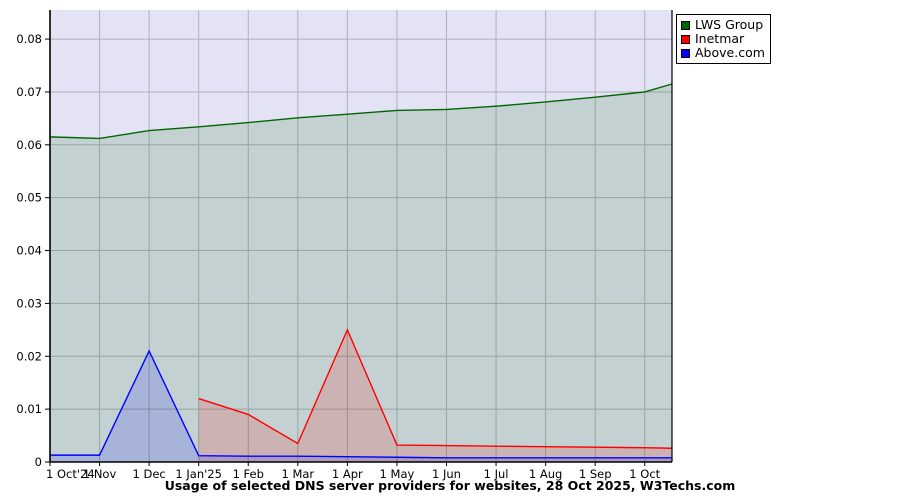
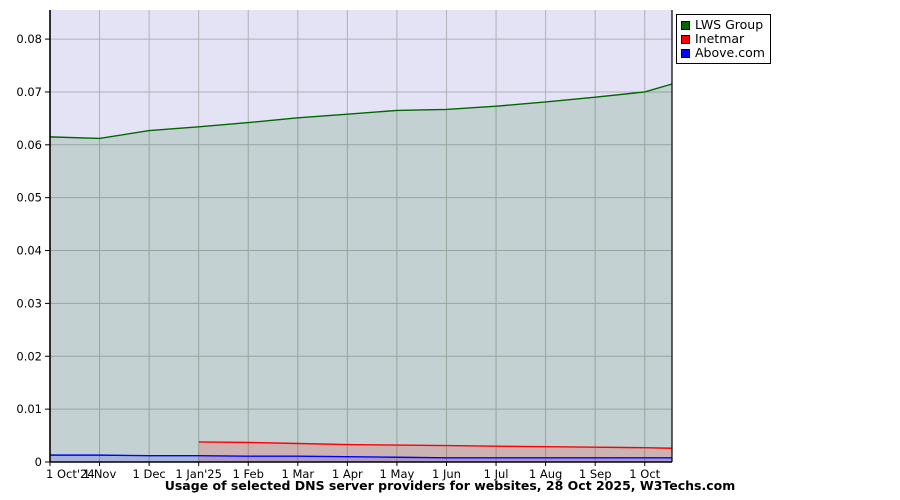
Above.com/1 Dec: 0.021 -> 0.001
Inetmar/1 Jan'25: 0.012 -> 0.004
Inetmar/1 Feb: 0.009 -> 0.004
Inetmar/1 Apr: 0.025 -> 0.003
